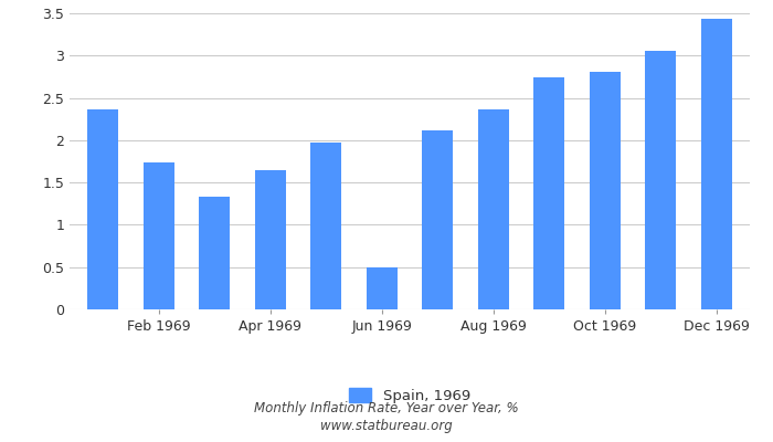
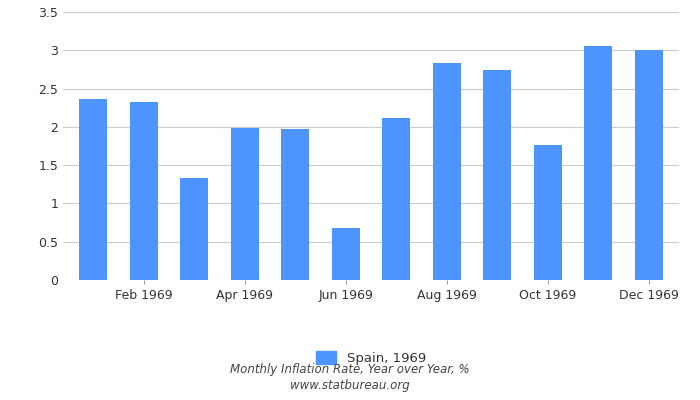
Feb 1969: 1.74 -> 2.32
Apr 1969: 1.64 -> 1.98
Jun 1969: 0.50 -> 0.68
Aug 1969: 2.37 -> 2.84
Oct 1969: 2.81 -> 1.76
Dec 1969: 3.44 -> 3.00
